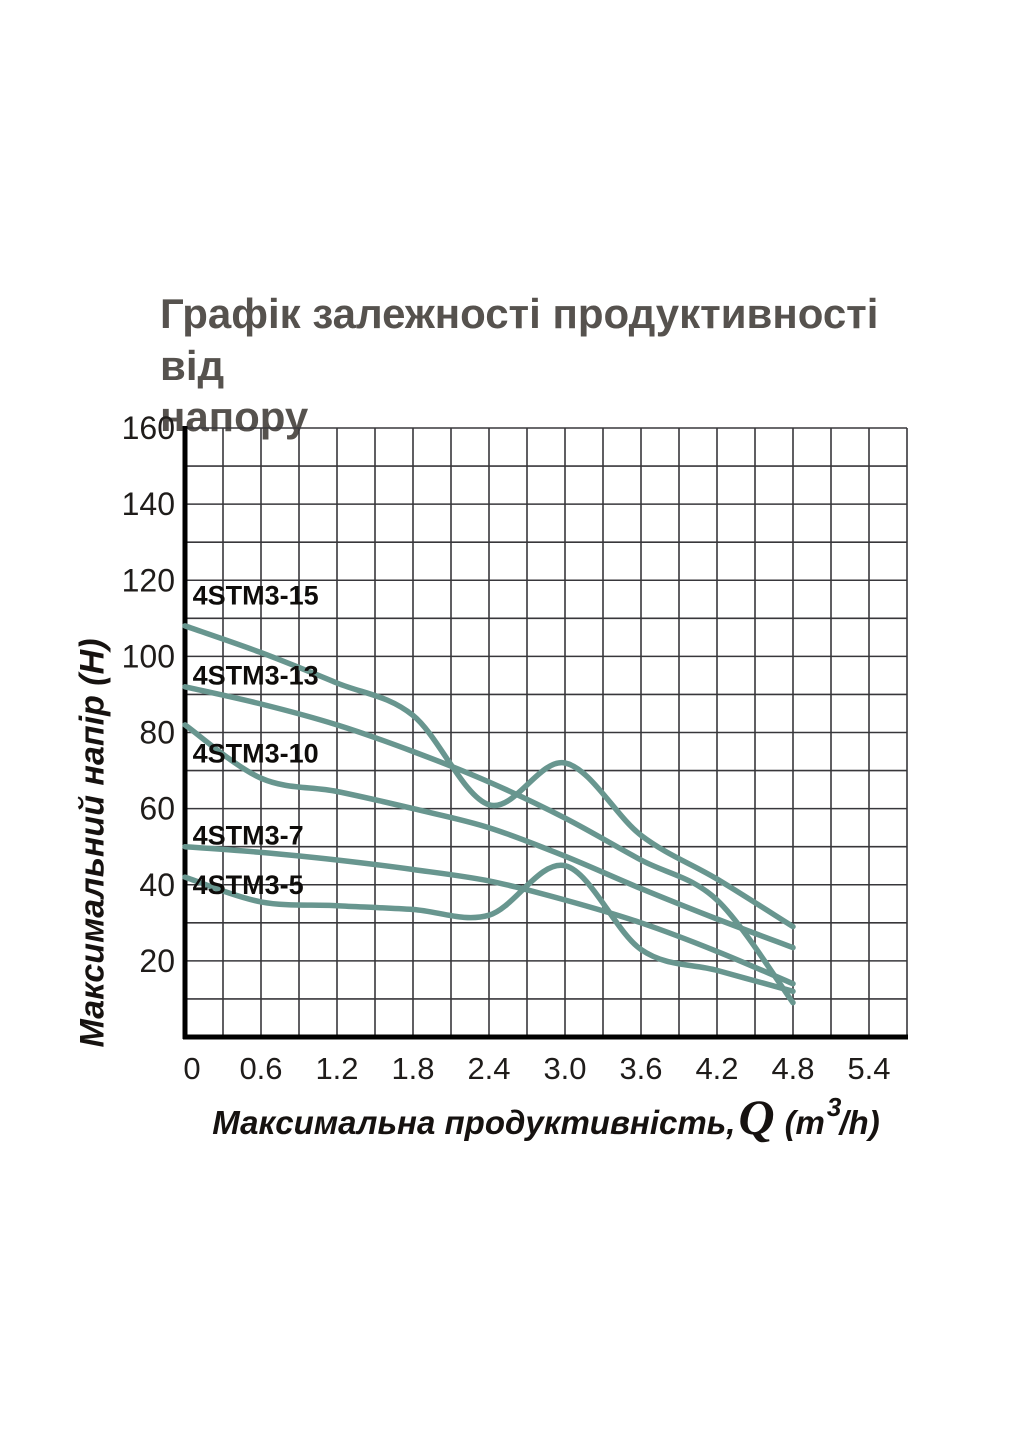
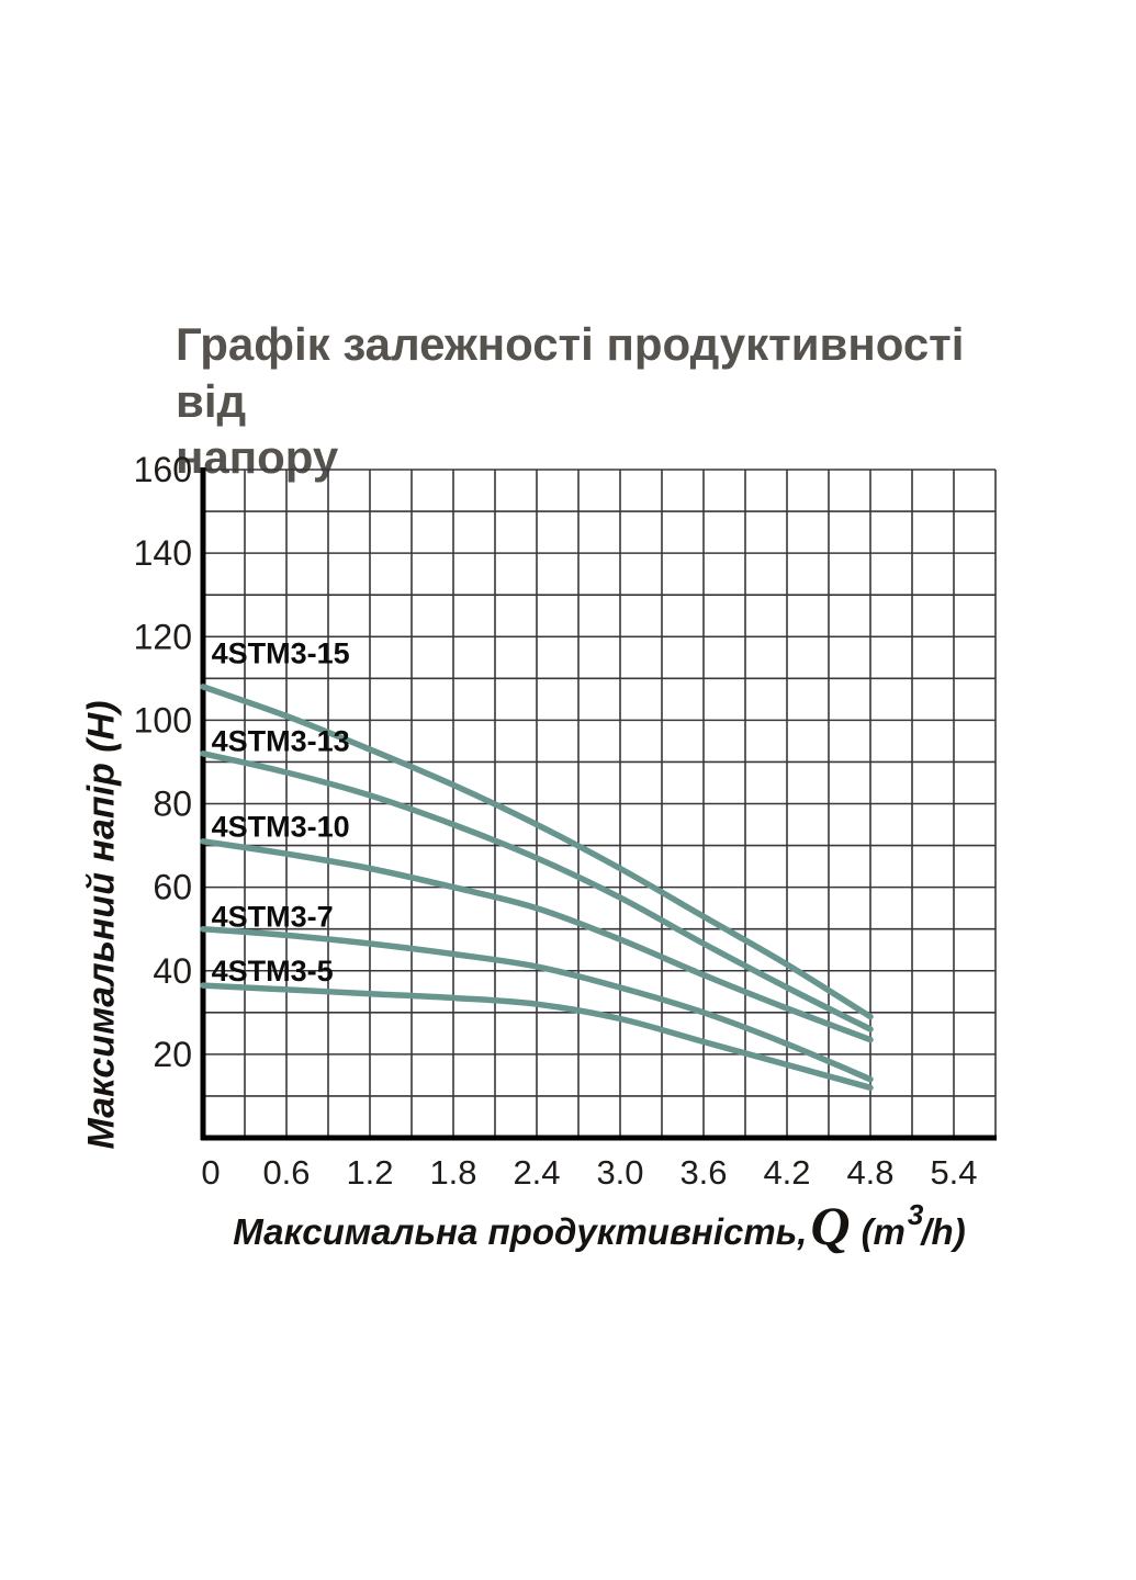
4STM3-10/0: 82 -> 71
4STM3-5/0: 42 -> 36
4STM3-15/2.4: 61 -> 75
4STM3-15/3.0: 72 -> 64
4STM3-5/3.0: 45 -> 28
4STM3-13/4.8: 9 -> 26
